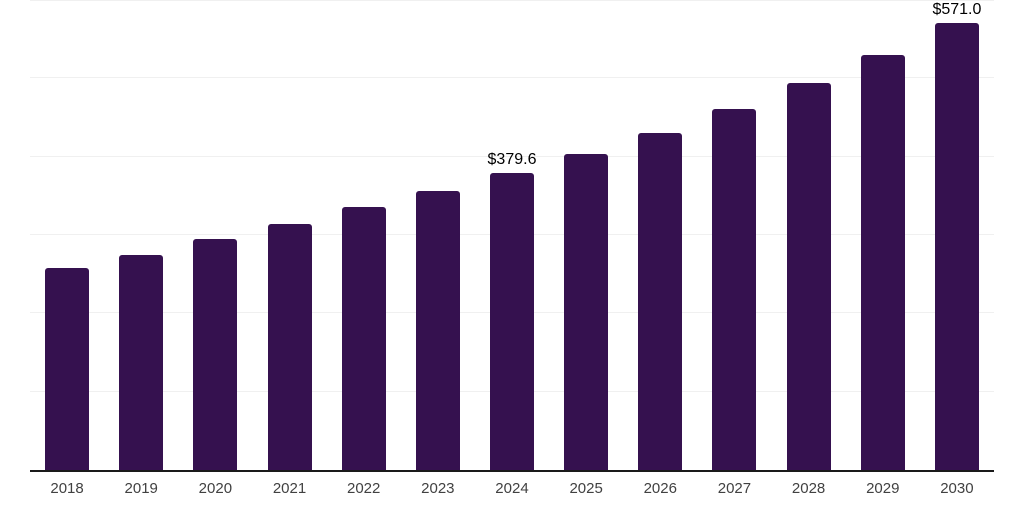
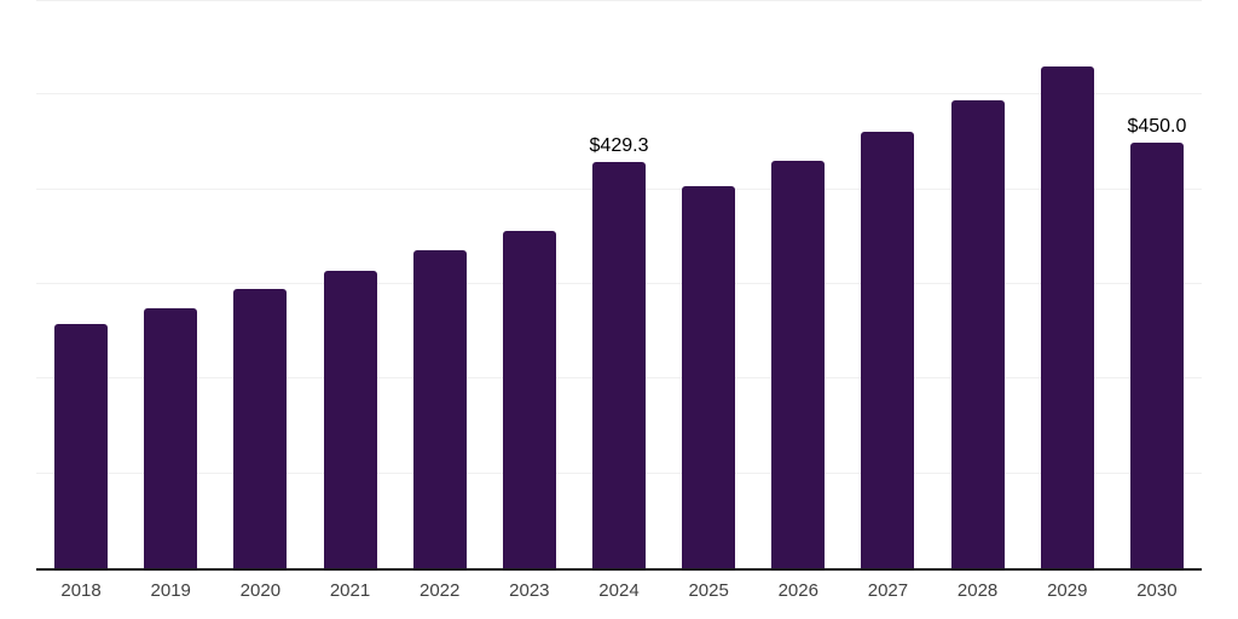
2024: $379.6 -> $429.3
2030: $571.0 -> $450.0
